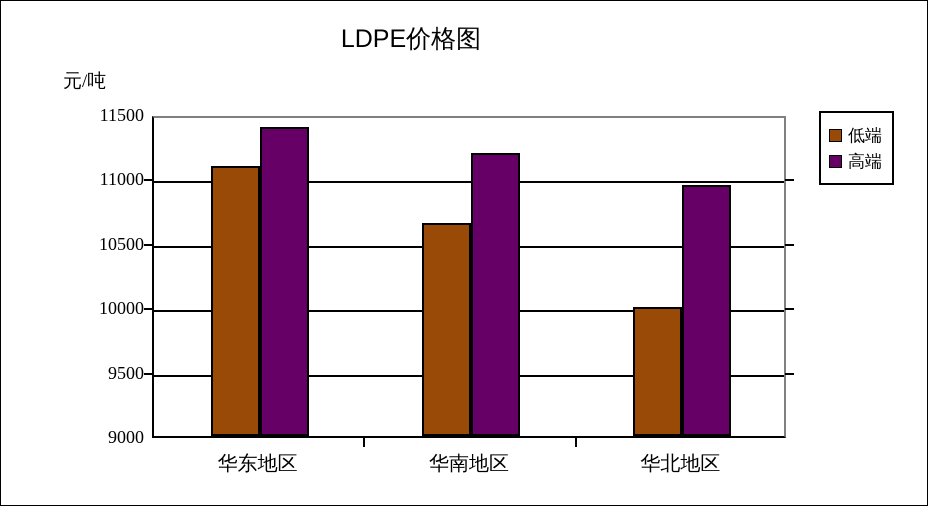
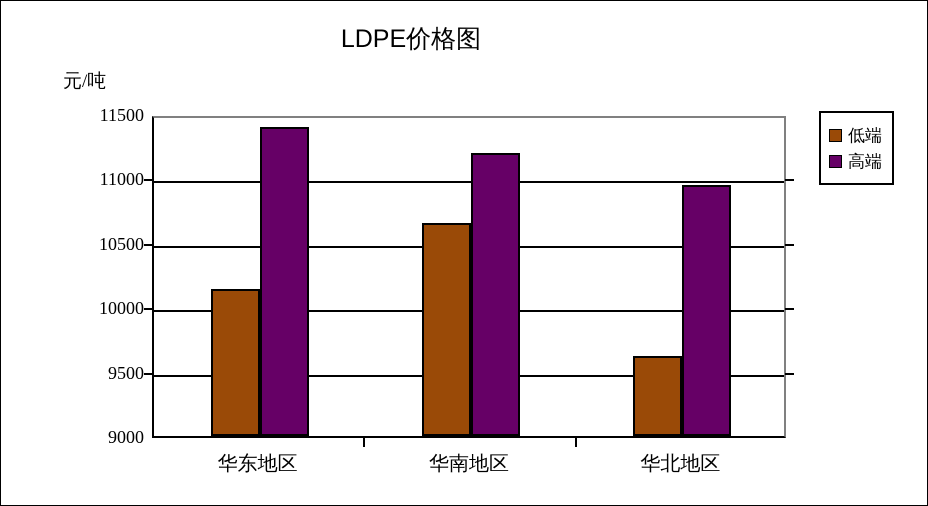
低端/华东地区: 11100 -> 10140
低端/华北地区: 10000 -> 9620
